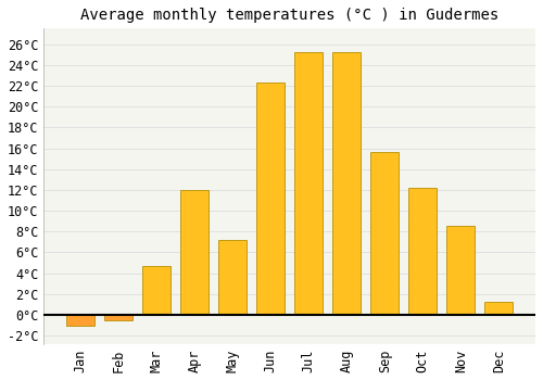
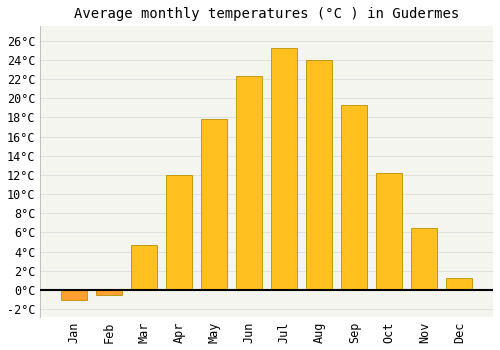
May: 7.2°C -> 17.8°C
Aug: 25.2°C -> 24.0°C
Sep: 15.6°C -> 19.3°C
Nov: 8.6°C -> 6.5°C
